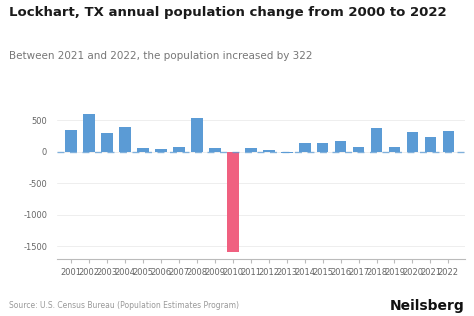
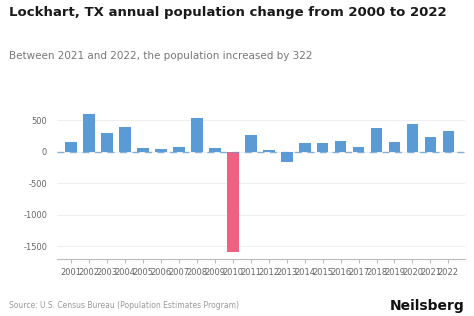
2001: 350 -> 160
2011: 60 -> 260
2013: -20 -> -160
2019: 80 -> 160
2020: 310 -> 440
